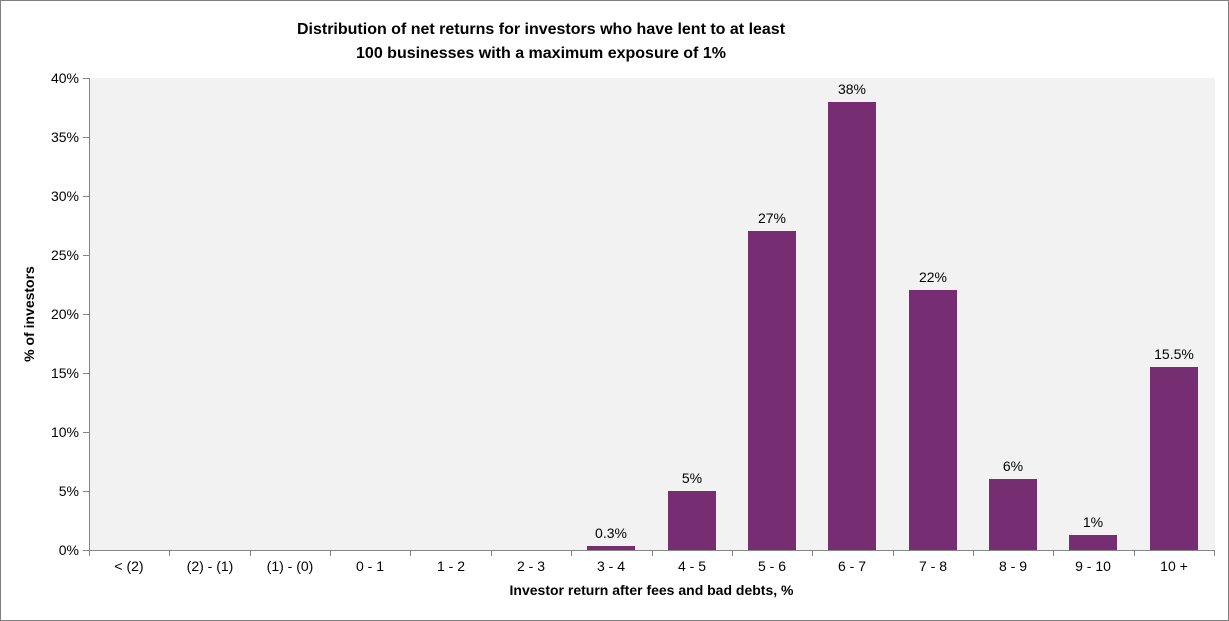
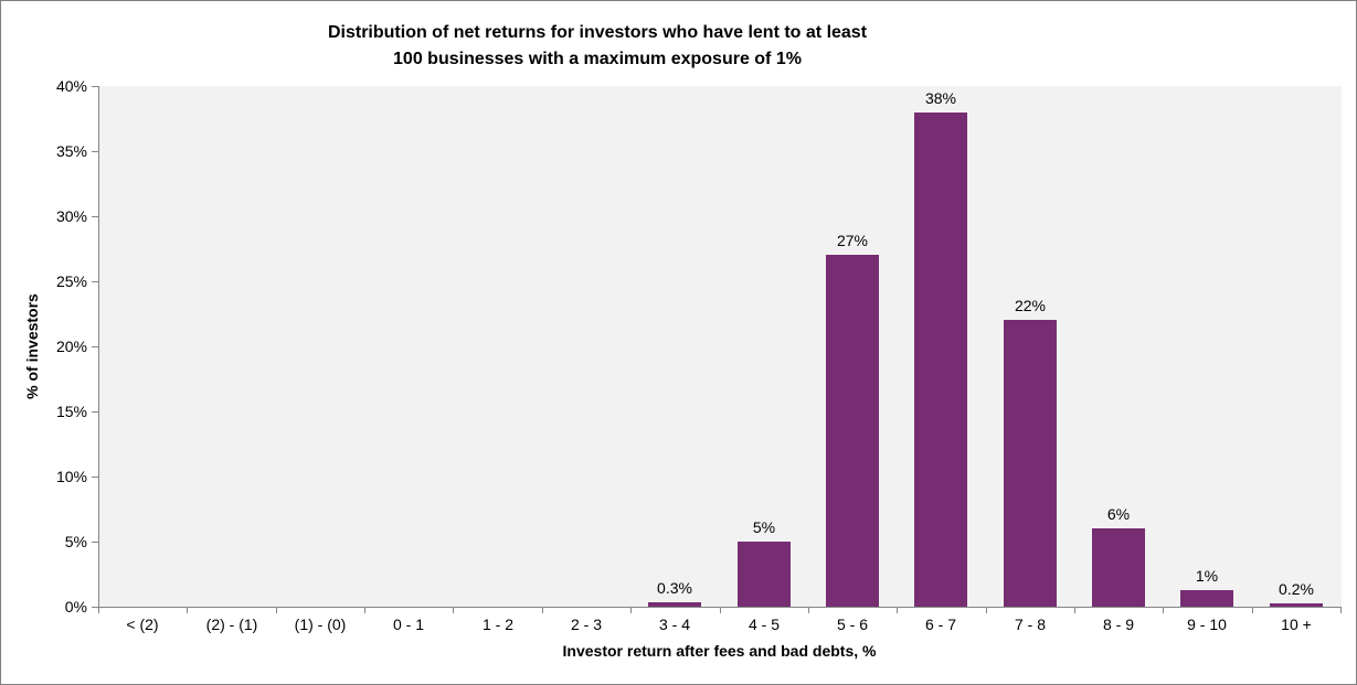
10 +: 15.5% -> 0.2%
